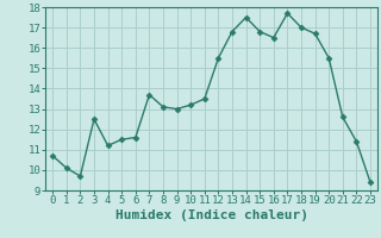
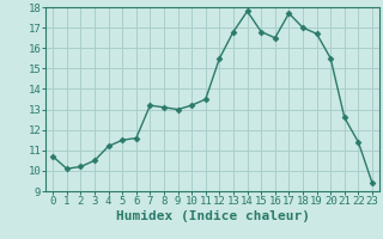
2: 9.7 -> 10.2
3: 12.5 -> 10.5
7: 13.7 -> 13.2
14: 17.5 -> 17.8
